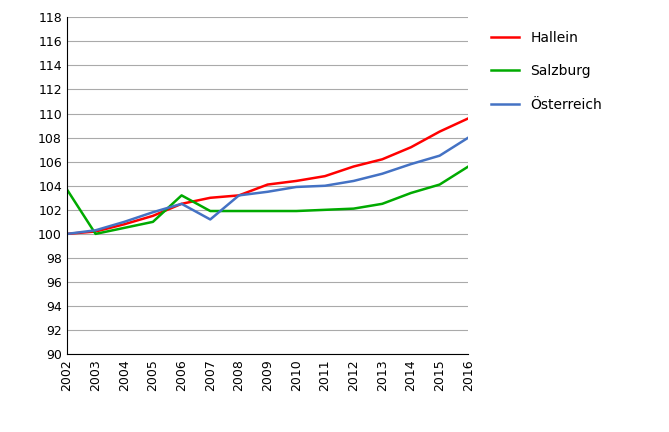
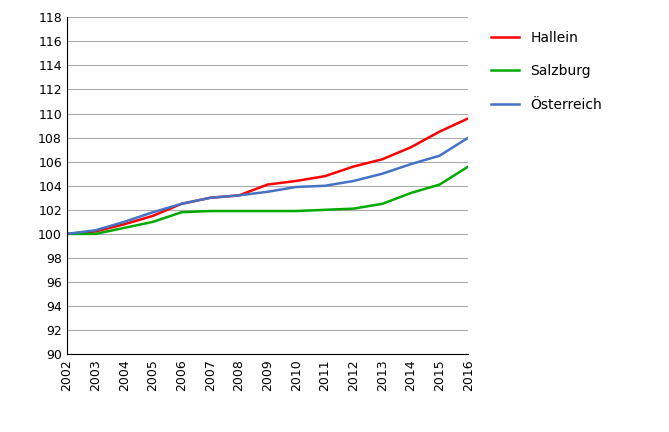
Salzburg/2002: 103.7 -> 100.0
Salzburg/2006: 103.2 -> 101.8
Österreich/2007: 101.2 -> 103.0
